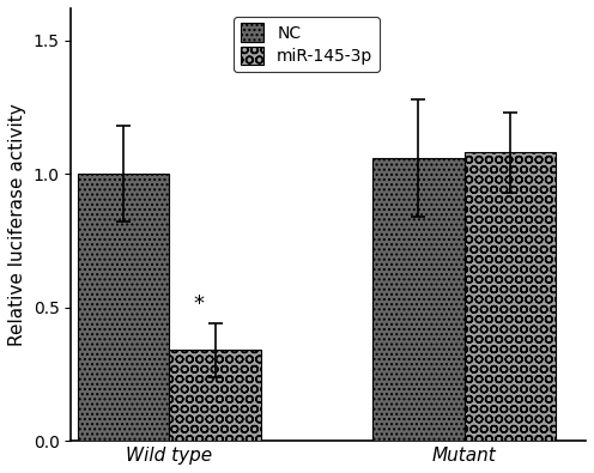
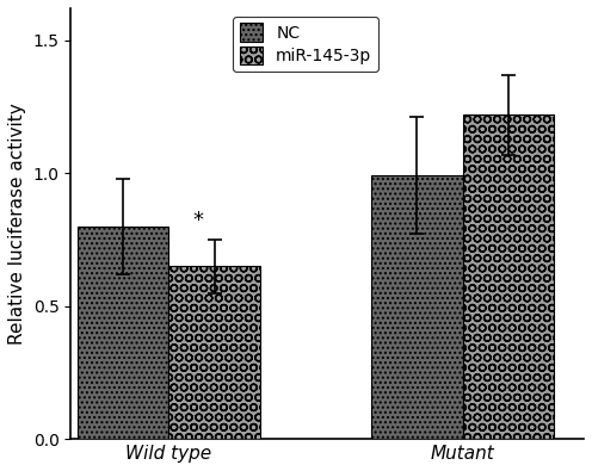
NC/Wild type: 1.00 -> 0.80
miR-145-3p/Wild type: 0.34 -> 0.65
NC/Mutant: 1.06 -> 0.99
miR-145-3p/Mutant: 1.08 -> 1.22
